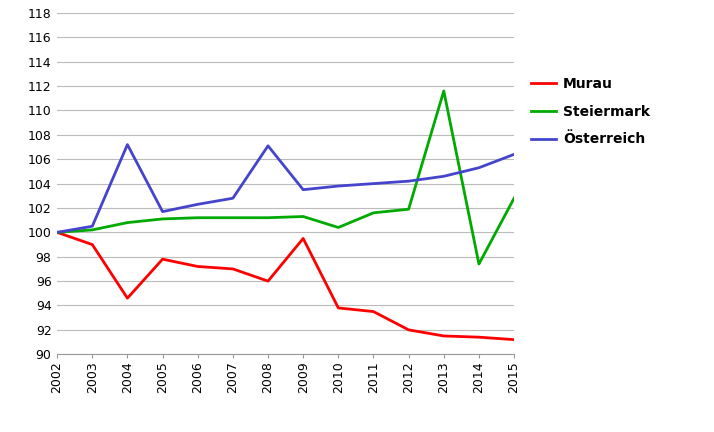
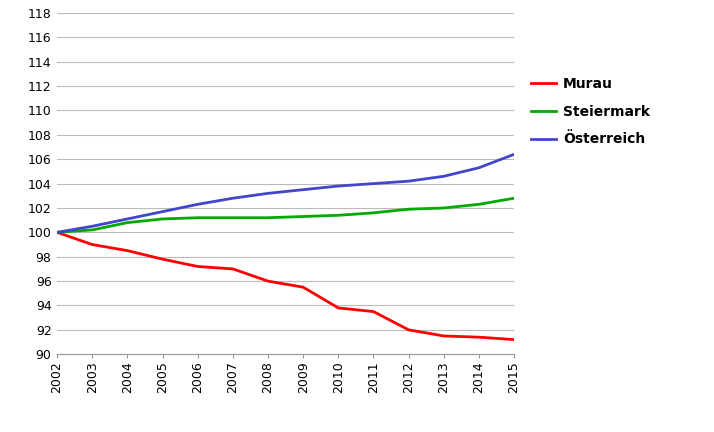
Murau/2004: 94.6 -> 98.5
Österreich/2004: 107.2 -> 101.1
Österreich/2008: 107.1 -> 103.2
Murau/2009: 99.5 -> 95.5
Steiermark/2010: 100.4 -> 101.4
Steiermark/2013: 111.6 -> 102.0
Steiermark/2014: 97.4 -> 102.3
